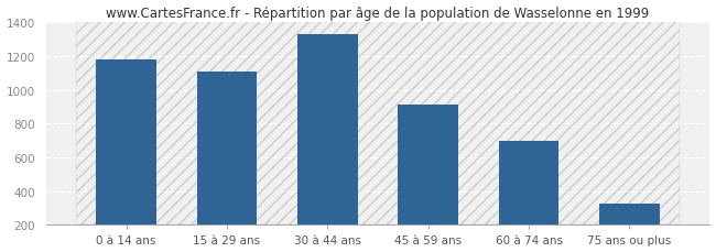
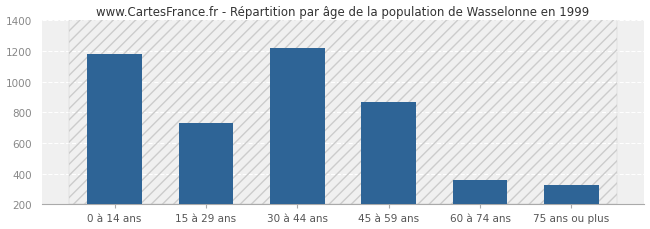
15 à 29 ans: 1100 -> 730
30 à 44 ans: 1330 -> 1220
45 à 59 ans: 920 -> 870
60 à 74 ans: 700 -> 360
